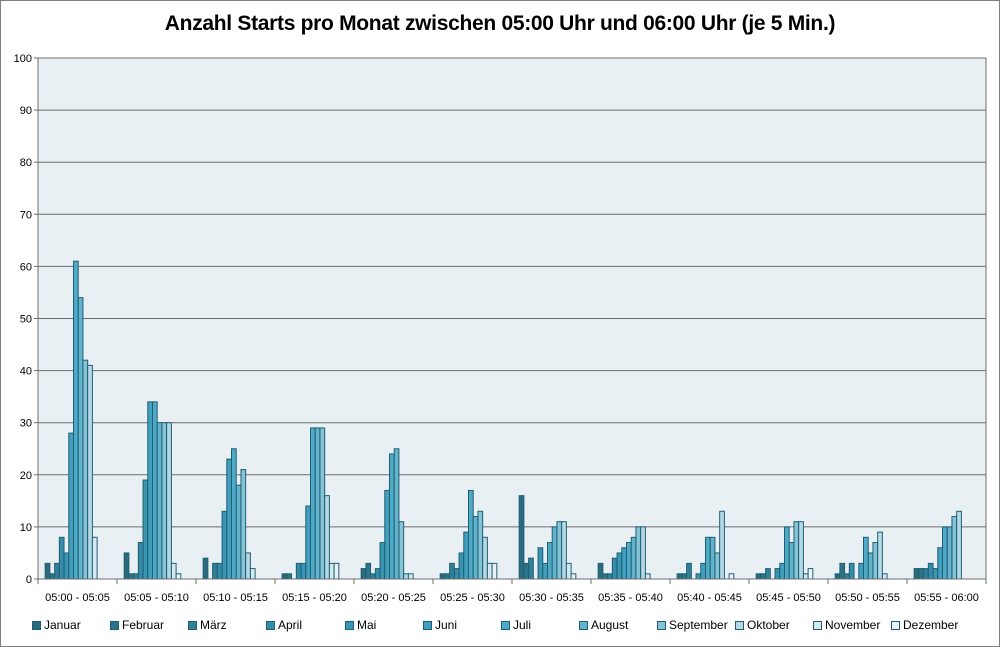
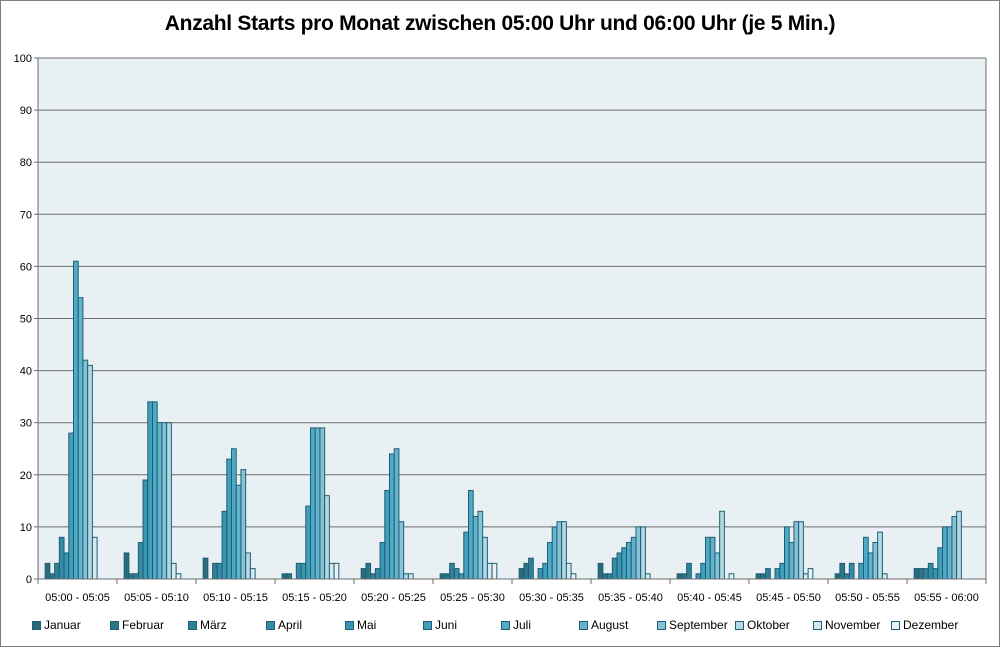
Mai/05:25 - 05:30: 5 -> 1
Januar/05:30 - 05:35: 16 -> 2
Mai/05:30 - 05:35: 6 -> 2
